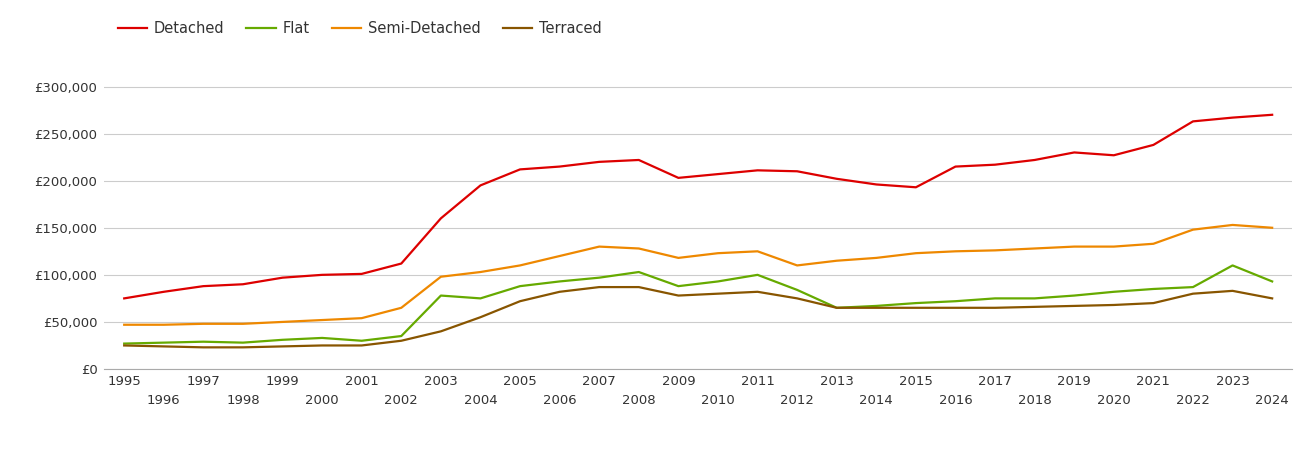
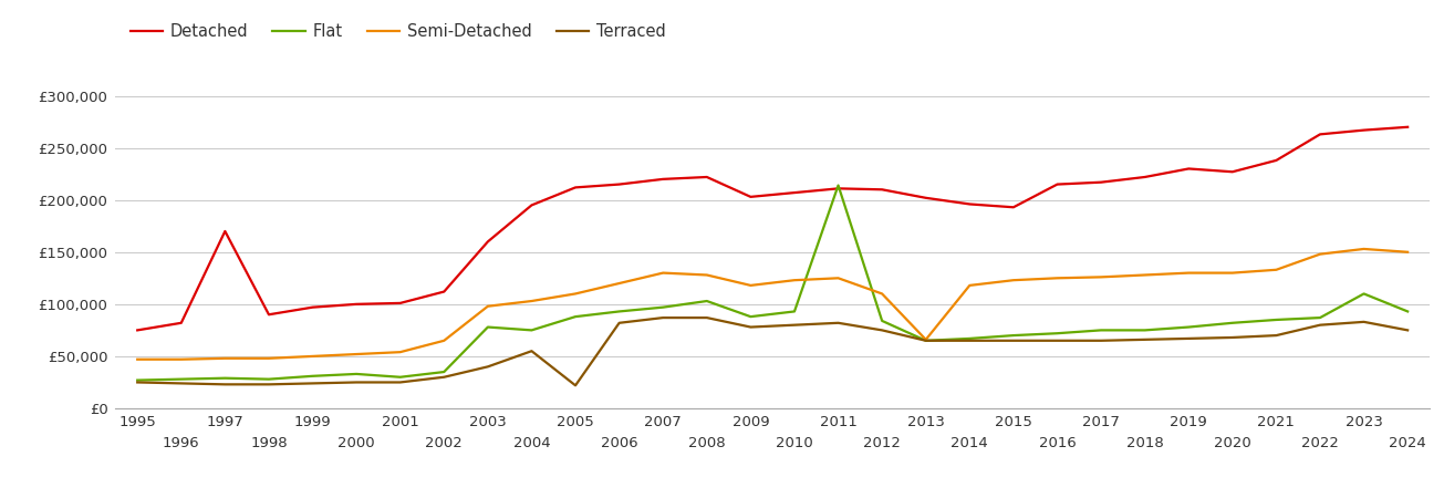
Detached/1997: £88,000 -> £170,000
Terraced/2005: £72,000 -> £22,000
Flat/2011: £100,000 -> £214,000
Semi-Detached/2013: £115,000 -> £66,000
